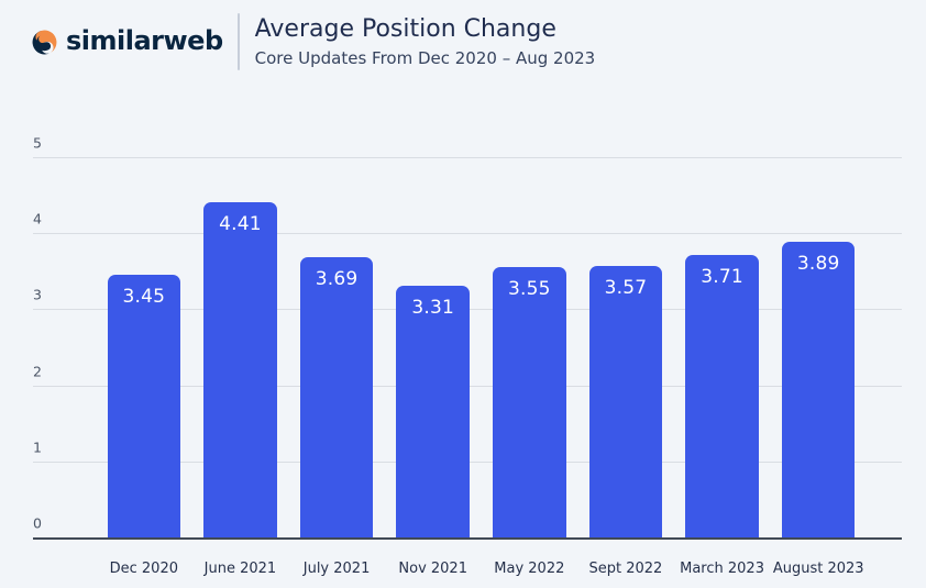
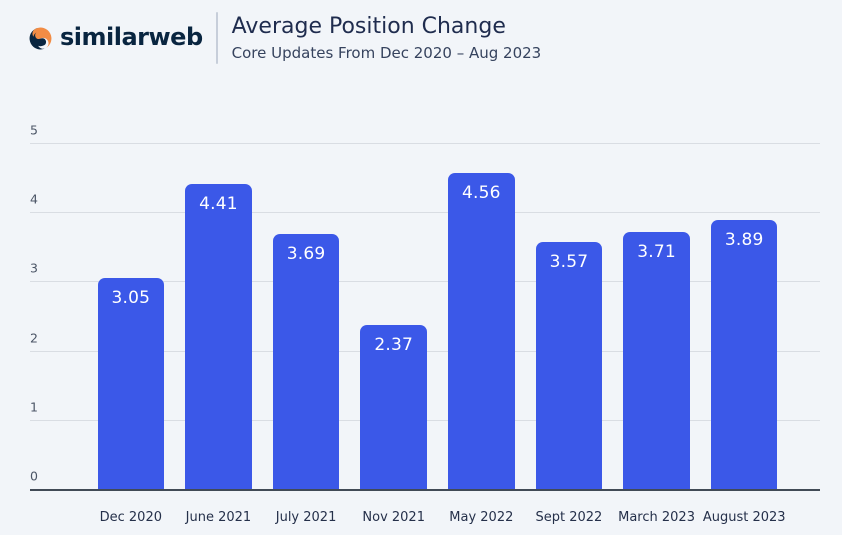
Dec 2020: 3.45 -> 3.05
Nov 2021: 3.31 -> 2.37
May 2022: 3.55 -> 4.56
